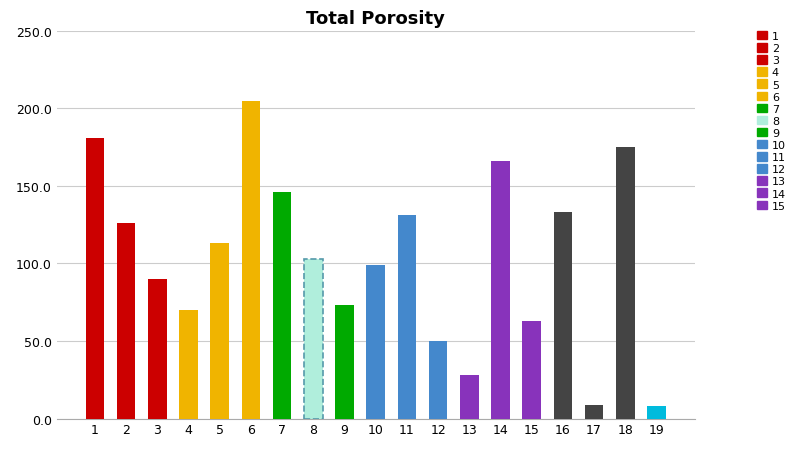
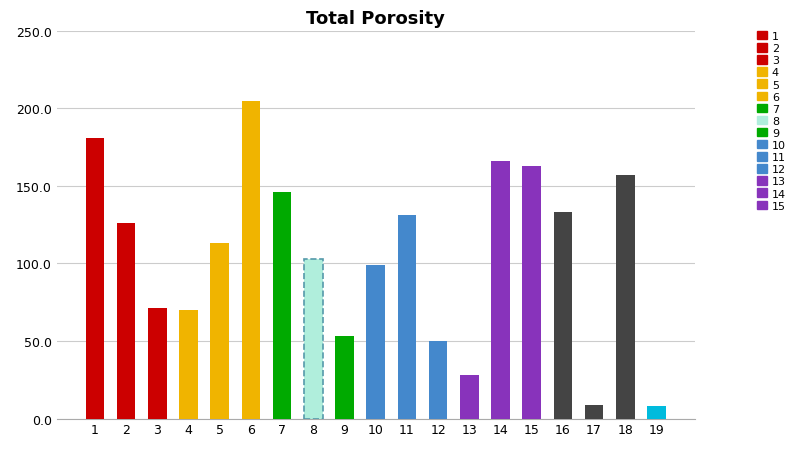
3: 90 -> 71
9: 73 -> 53
15: 63 -> 163
18: 175 -> 157
